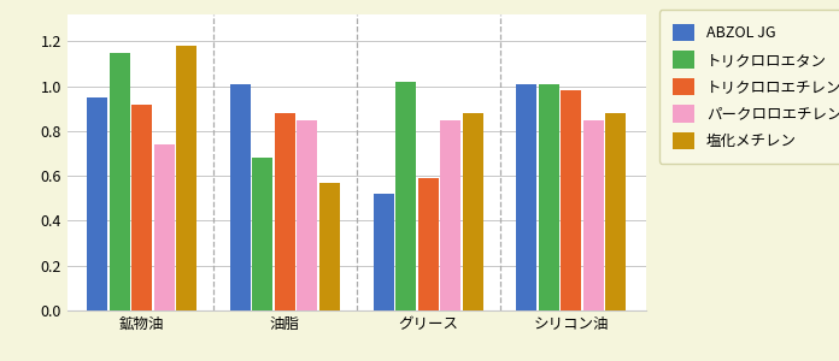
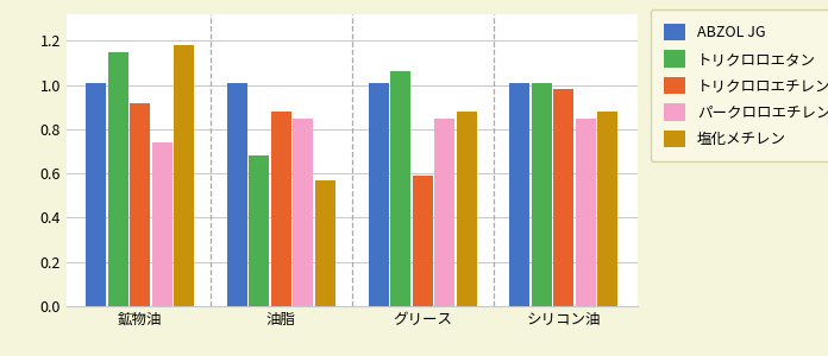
ABZOL JG/鉱物油: 0.95 -> 1.01
ABZOL JG/グリース: 0.52 -> 1.01
トリクロロエタン/グリース: 1.02 -> 1.06
